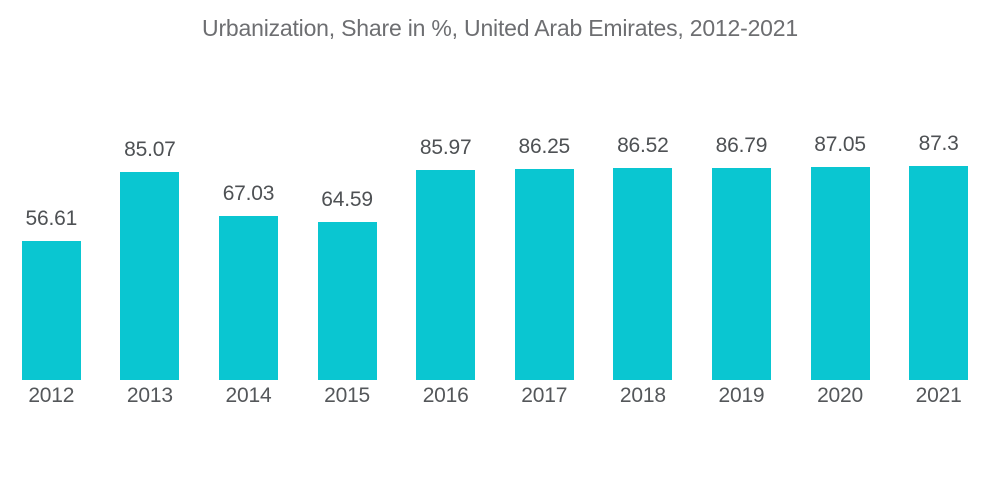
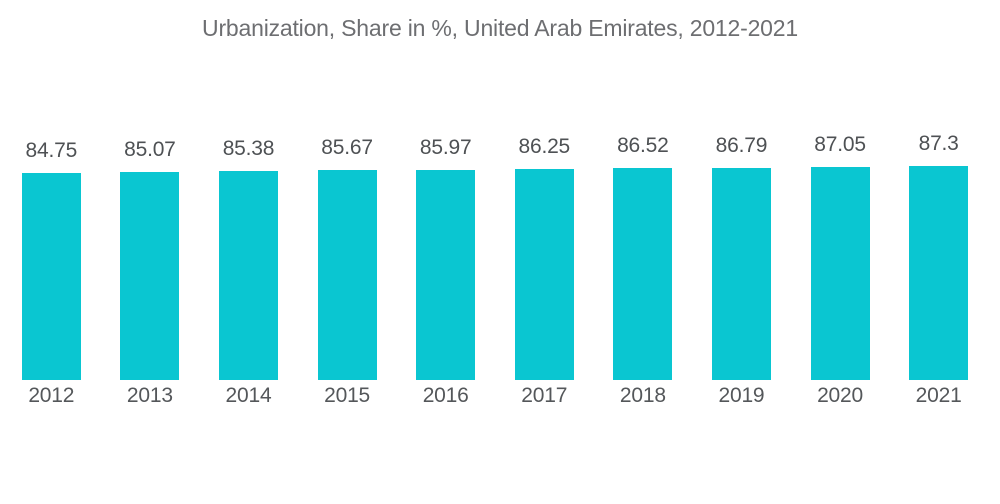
2012: 56.61 -> 84.75
2014: 67.03 -> 85.38
2015: 64.59 -> 85.67
